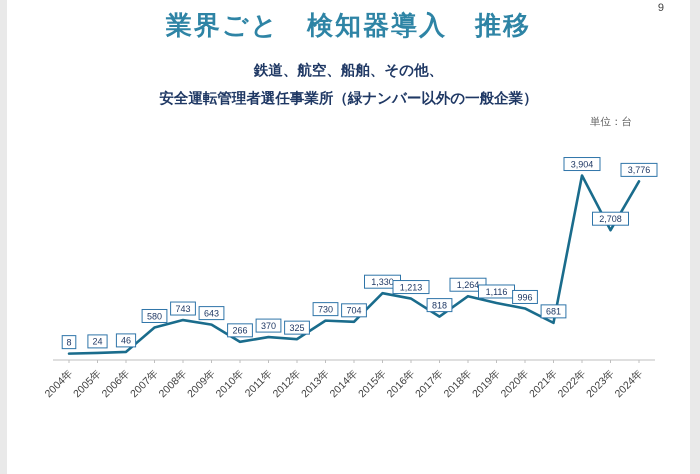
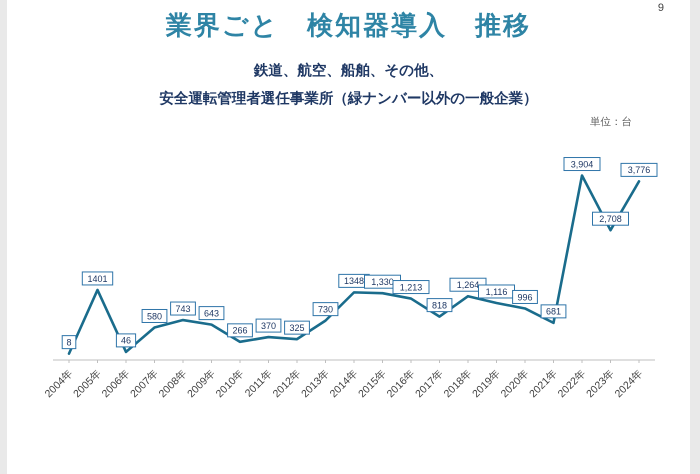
2005年: 24 -> 1401
2014年: 704 -> 1348
